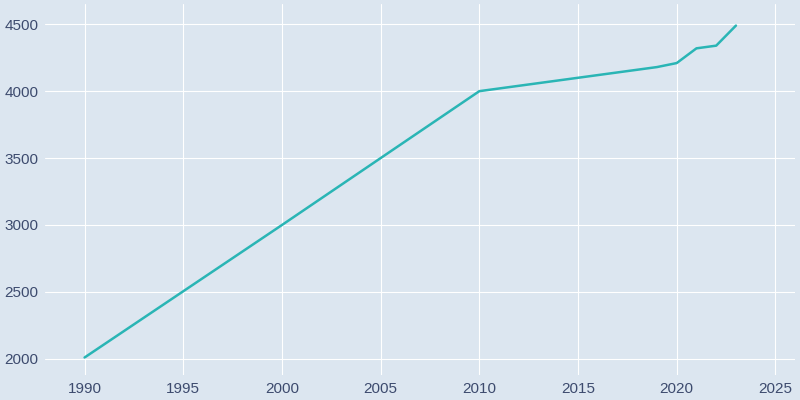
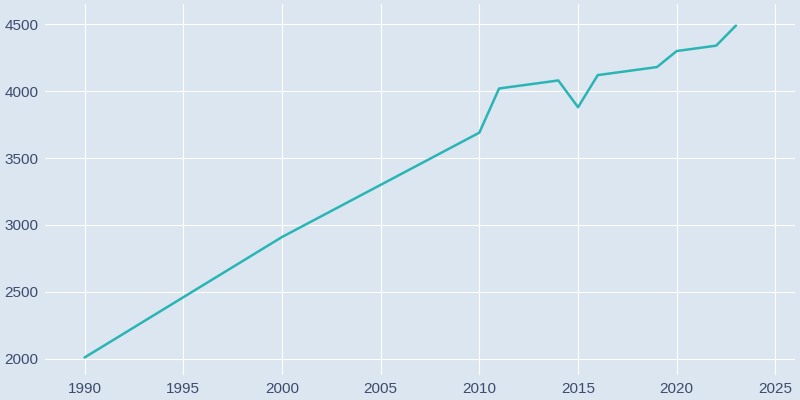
2000: 3000 -> 2910
2010: 4000 -> 3690
2015: 4100 -> 3880
2020: 4210 -> 4300
